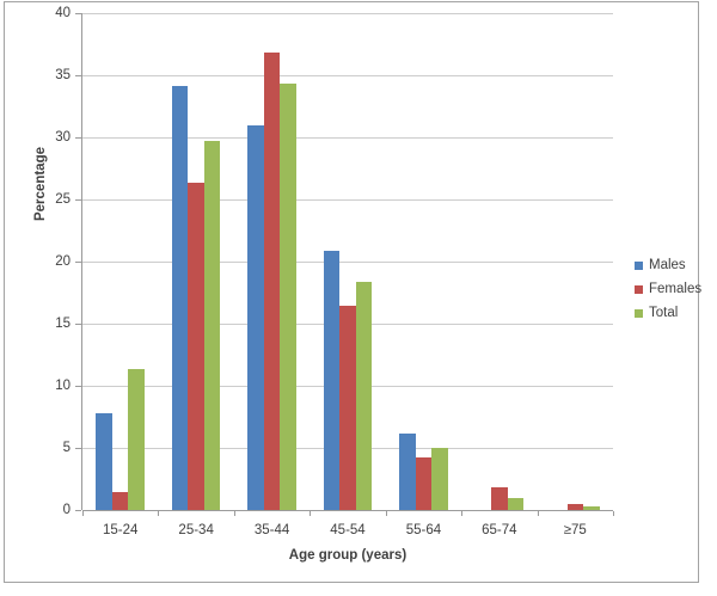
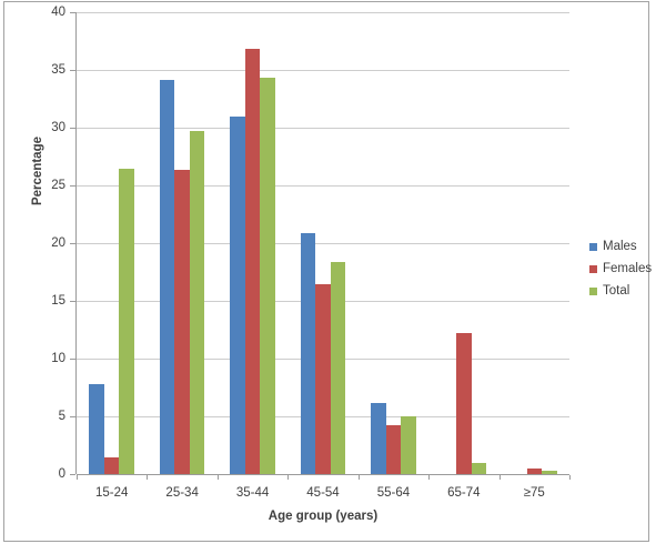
Total/15-24: 11.3 -> 26.4
Females/65-74: 1.8 -> 12.2
